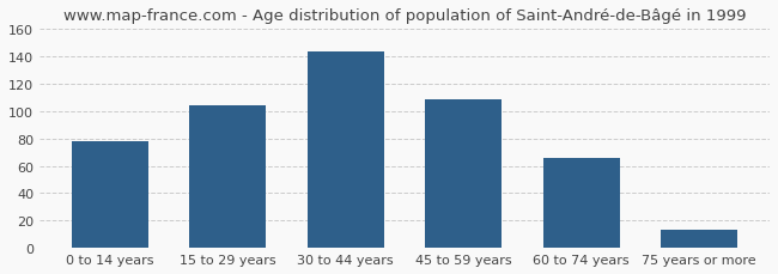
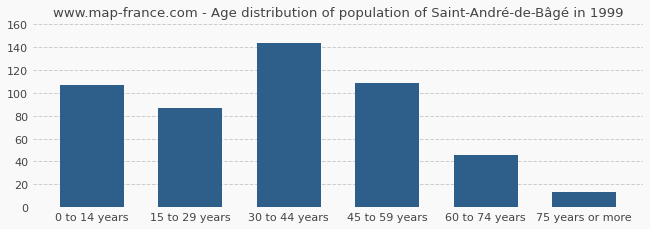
0 to 14 years: 78 -> 107
15 to 29 years: 104 -> 87
60 to 74 years: 66 -> 46
